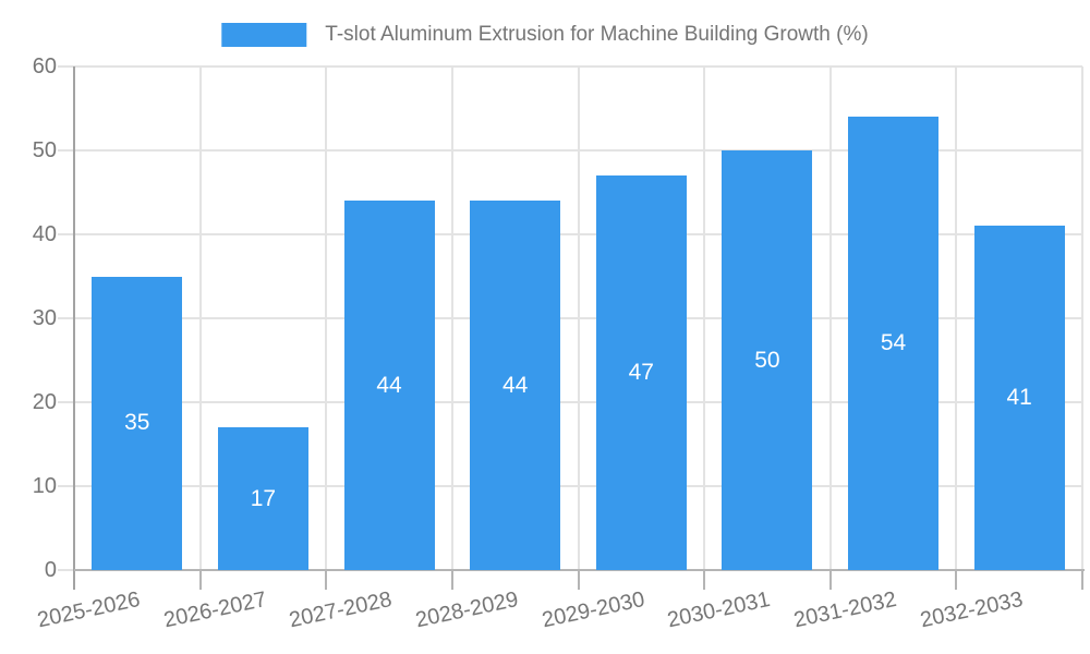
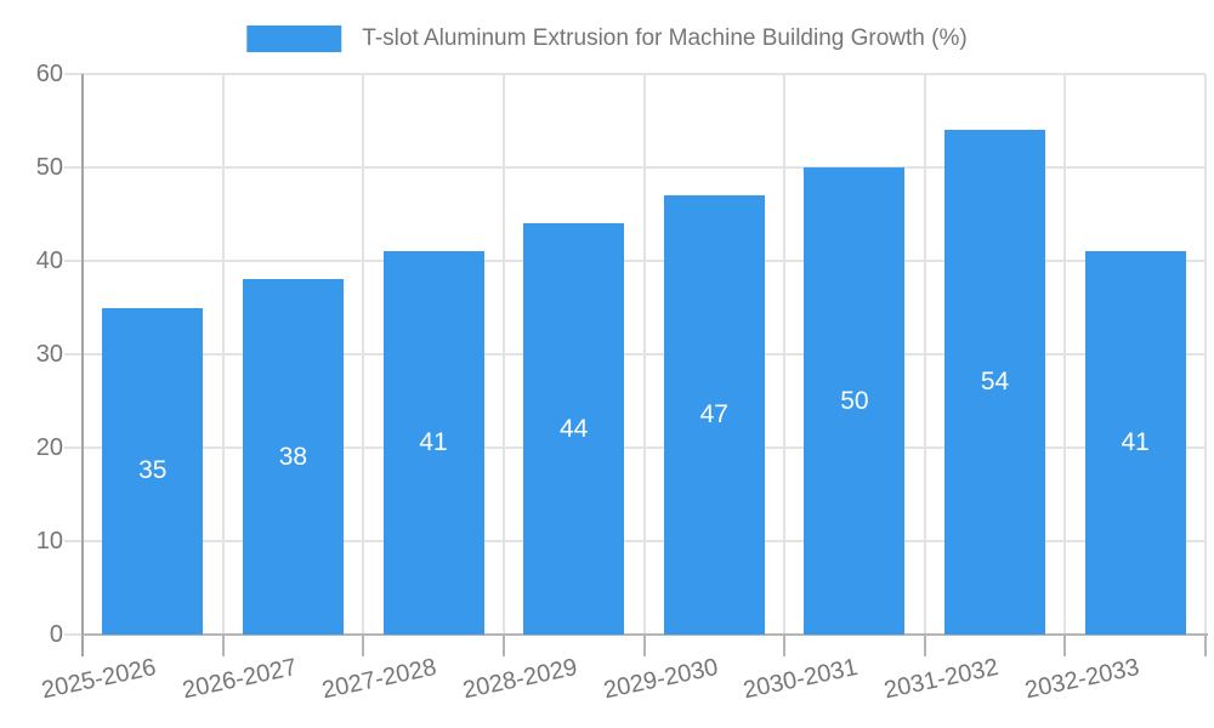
2026-2027: 17 -> 38
2027-2028: 44 -> 41
